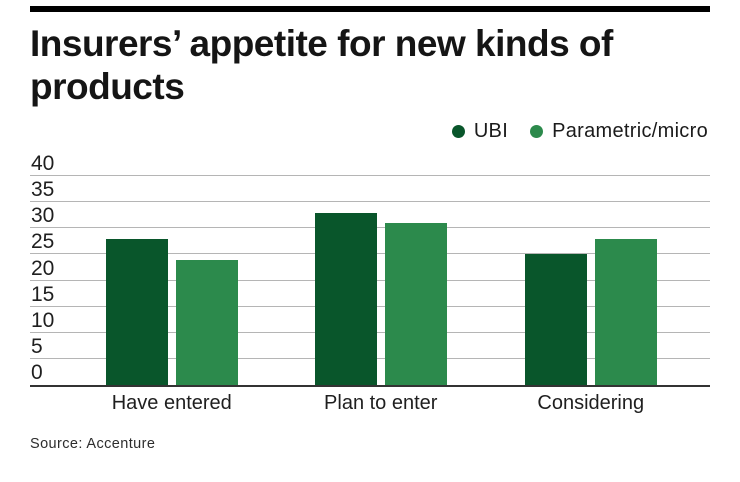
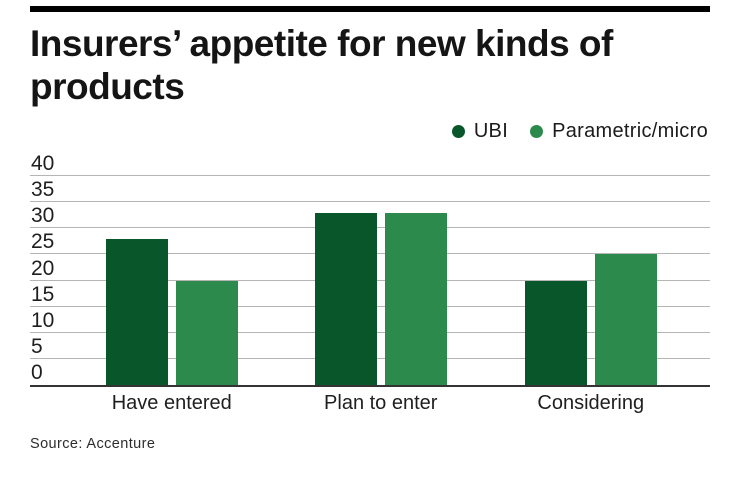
Parametric/micro/Have entered: 24 -> 20
Parametric/micro/Plan to enter: 31 -> 33
UBI/Considering: 25 -> 20
Parametric/micro/Considering: 28 -> 25
